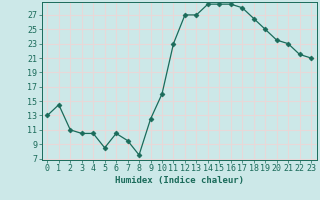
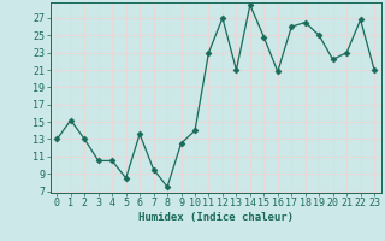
1: 14.5 -> 15.2
2: 11.0 -> 13.0
6: 10.5 -> 13.6
10: 16.0 -> 14.0
13: 27.0 -> 21.0
15: 28.5 -> 24.8
16: 28.5 -> 20.8
17: 28.0 -> 26.0
20: 23.5 -> 22.2
22: 21.5 -> 26.8
